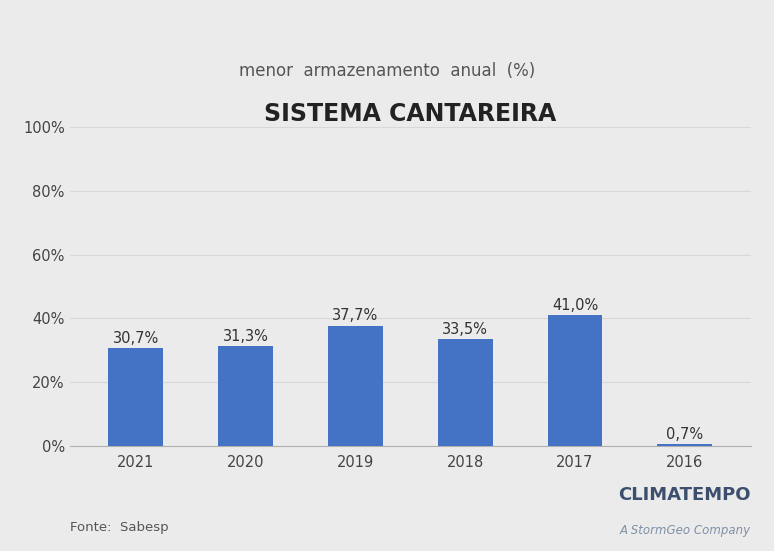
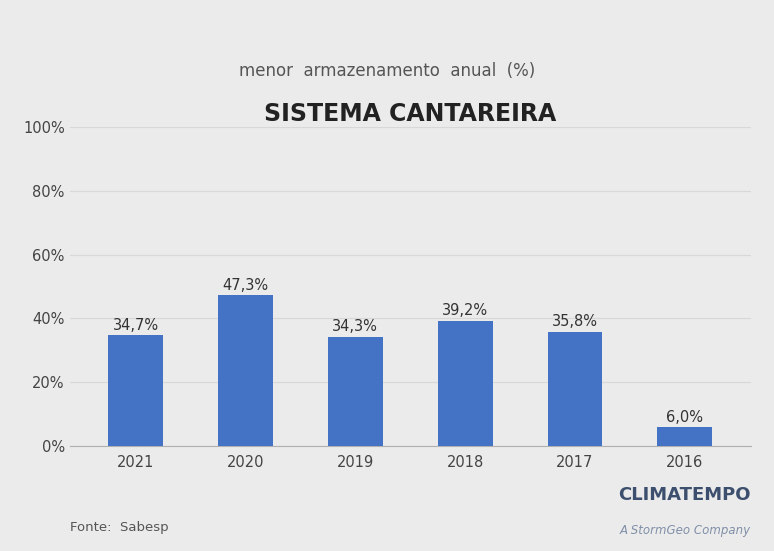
2021: 30,7% -> 34,7%
2020: 31,3% -> 47,3%
2019: 37,7% -> 34,3%
2018: 33,5% -> 39,2%
2017: 41,0% -> 35,8%
2016: 0,7% -> 6,0%
